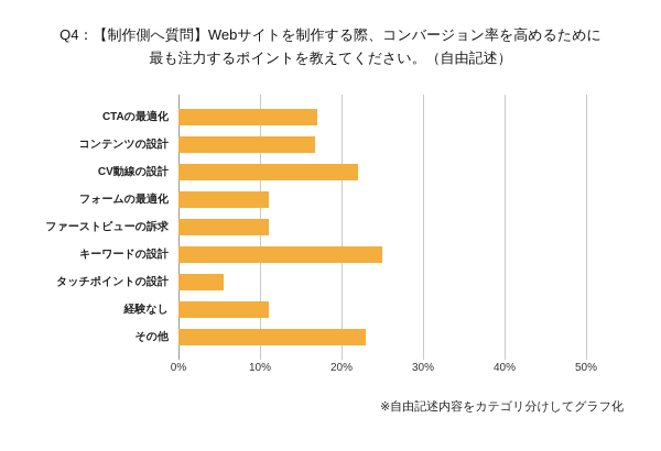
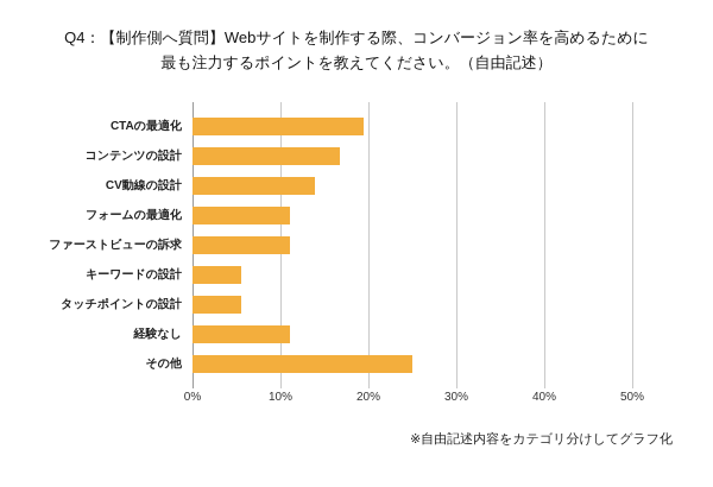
CTAの最適化: 17% -> 19%
CV動線の設計: 22% -> 14%
キーワードの設計: 25% -> 6%
その他: 23% -> 25%
